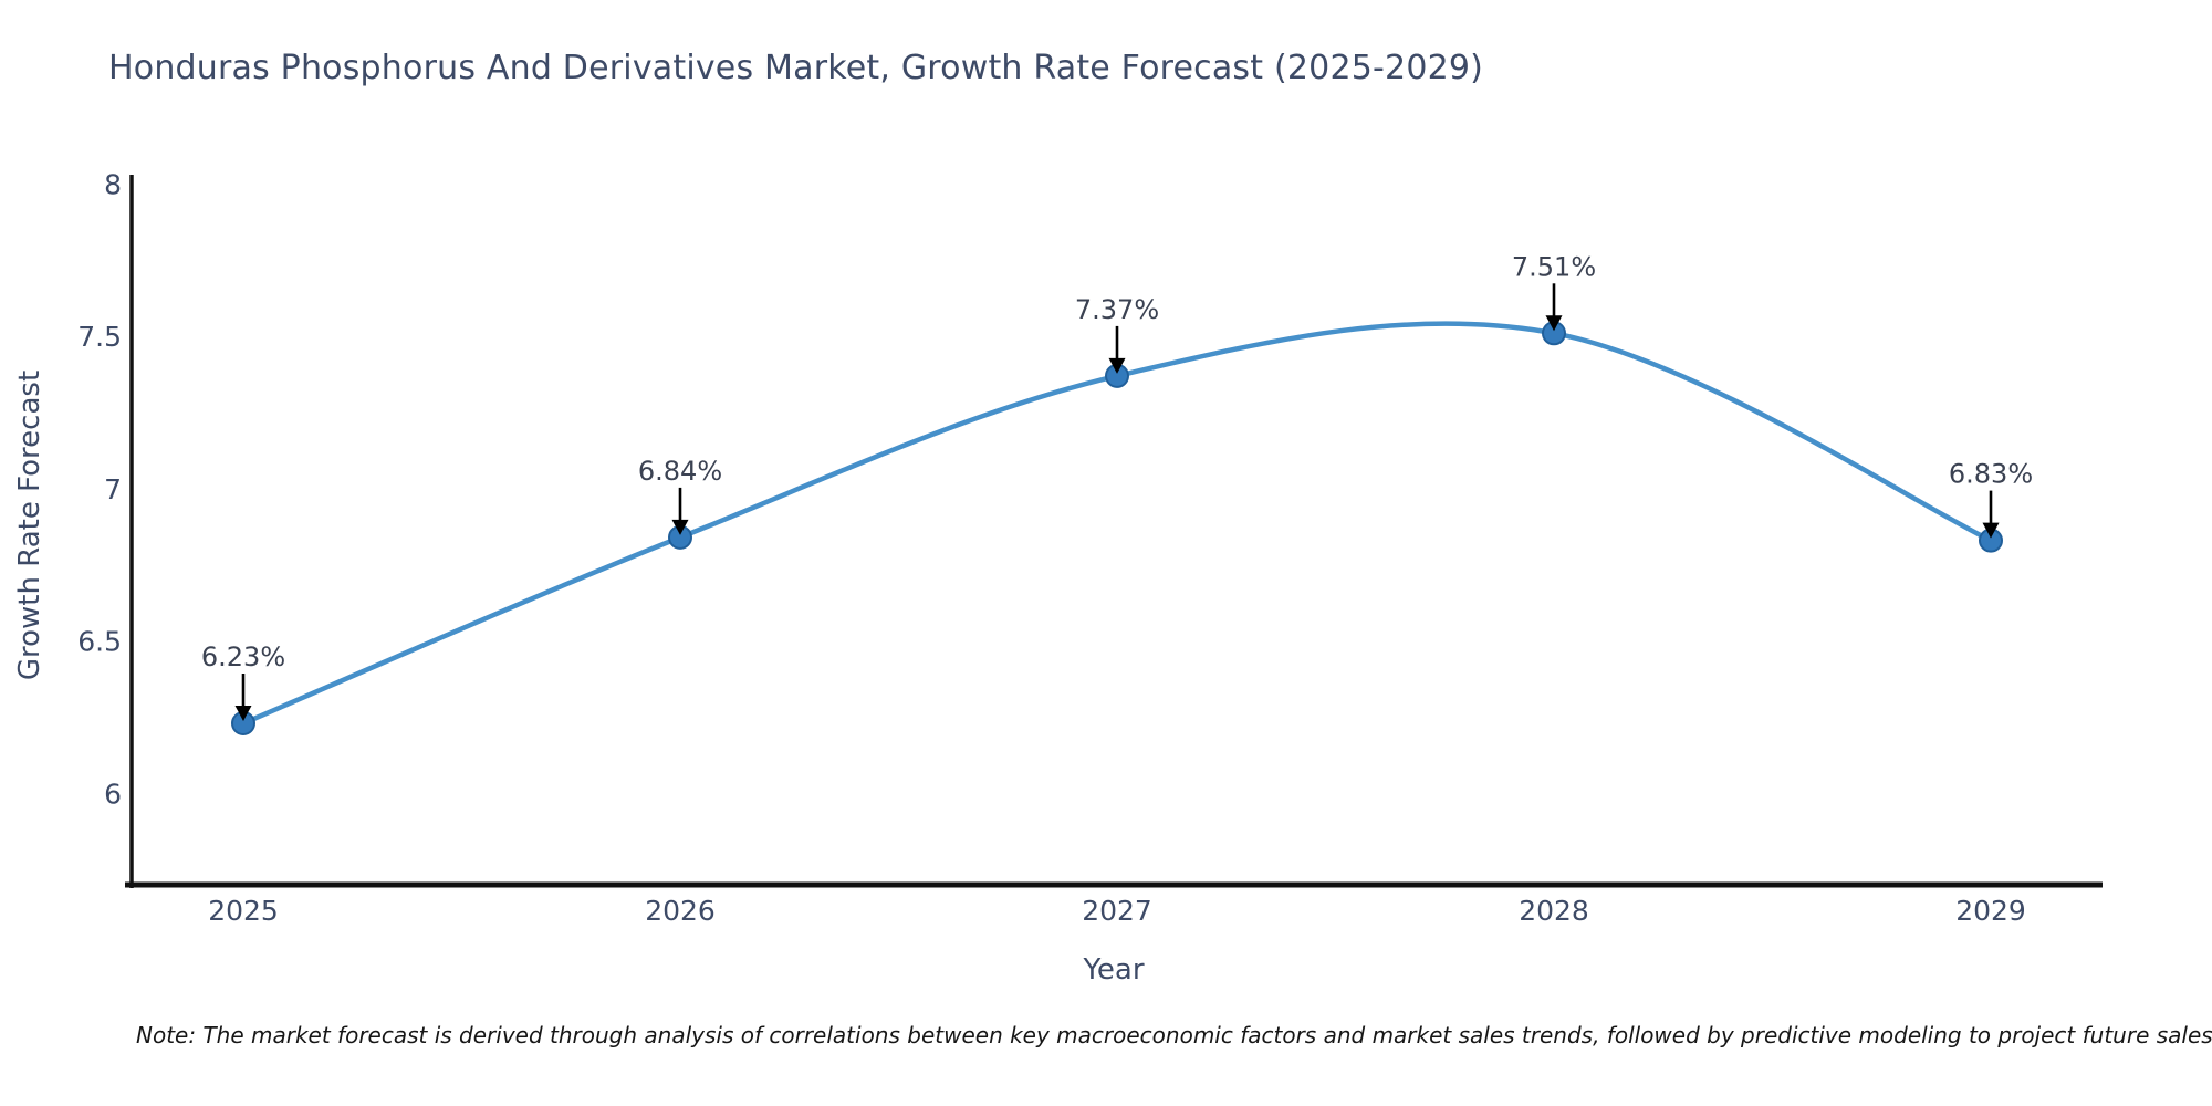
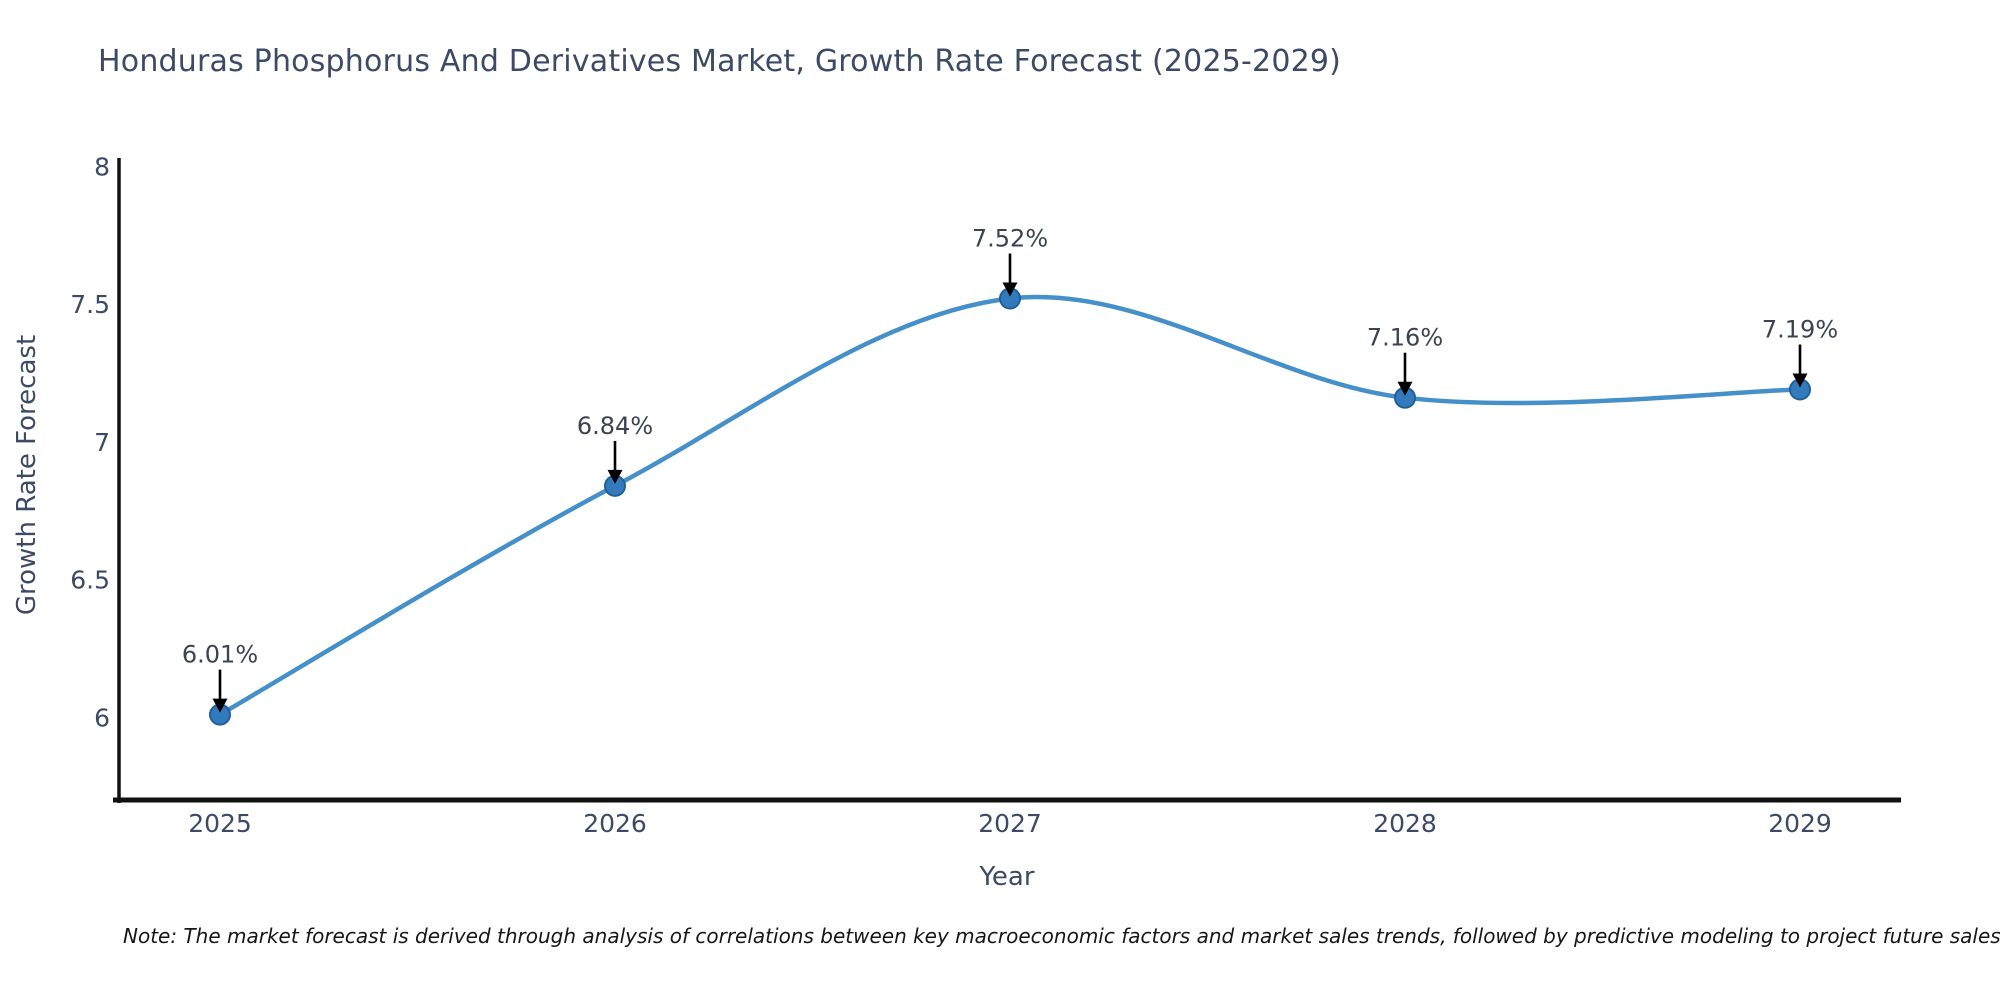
2025: 6.23% -> 6.01%
2027: 7.37% -> 7.52%
2028: 7.51% -> 7.16%
2029: 6.83% -> 7.19%
